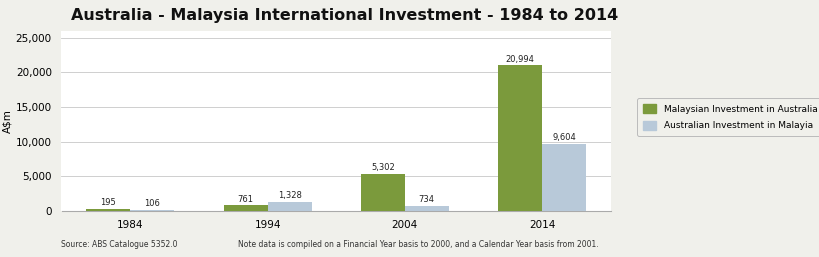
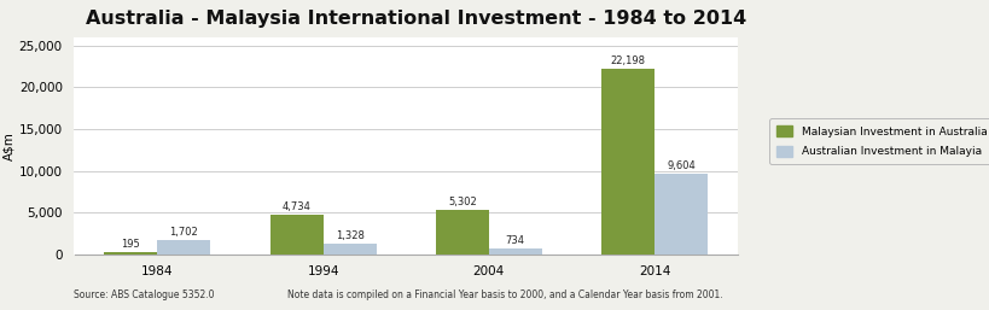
Australian Investment in Malayia/1984: 106 -> 1,702
Malaysian Investment in Australia/1994: 761 -> 4,734
Malaysian Investment in Australia/2014: 20,994 -> 22,198
